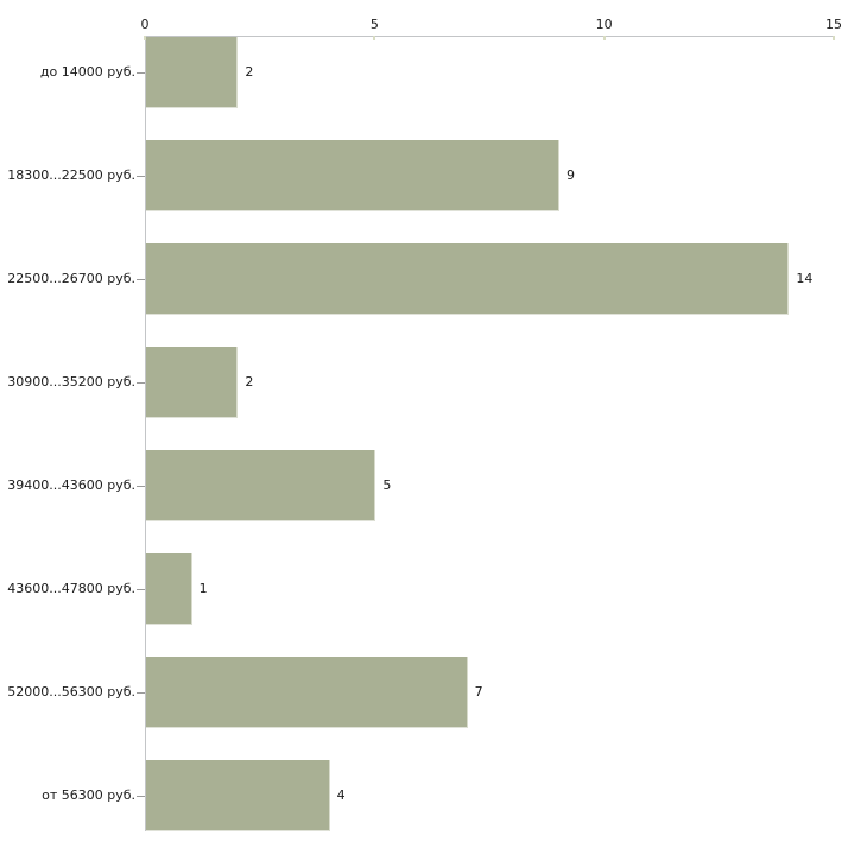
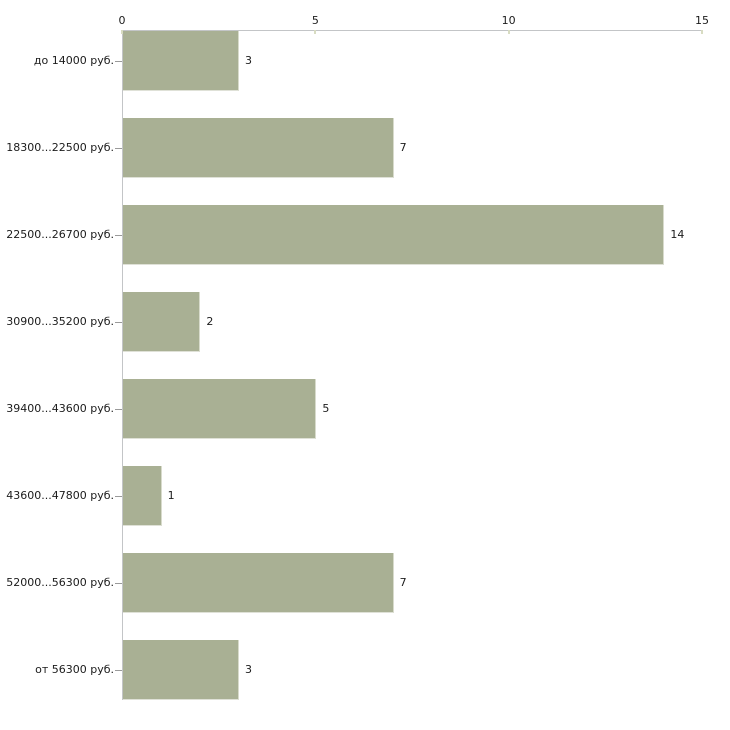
до 14000 руб.: 2 -> 3
18300...22500 руб.: 9 -> 7
от 56300 руб.: 4 -> 3
